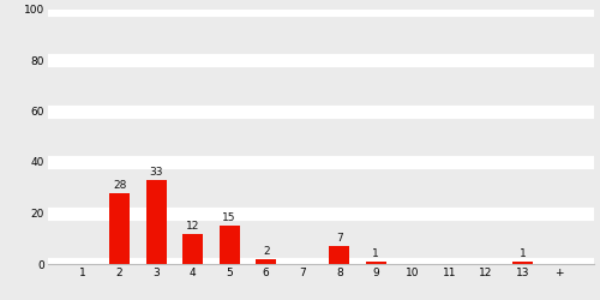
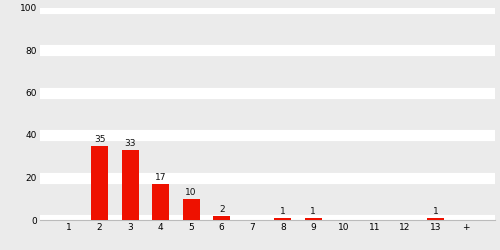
2: 28 -> 35
4: 12 -> 17
5: 15 -> 10
8: 7 -> 1
